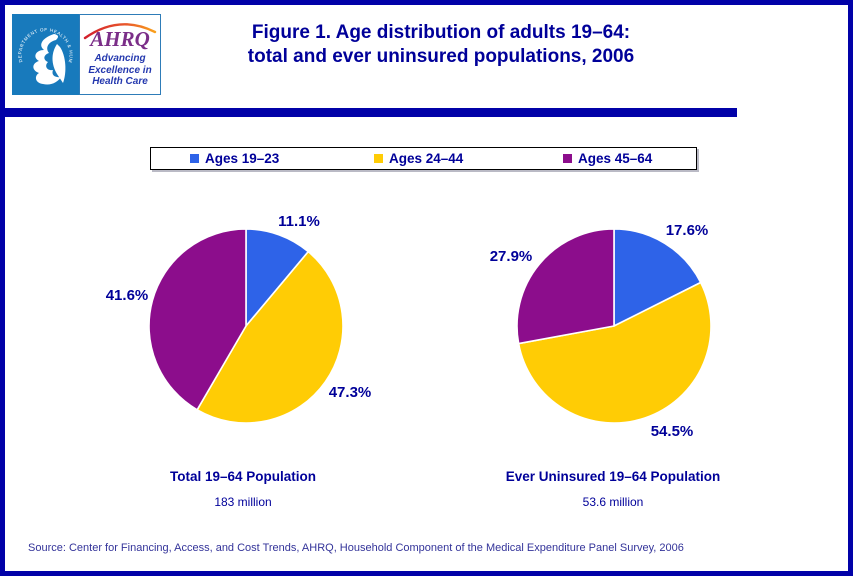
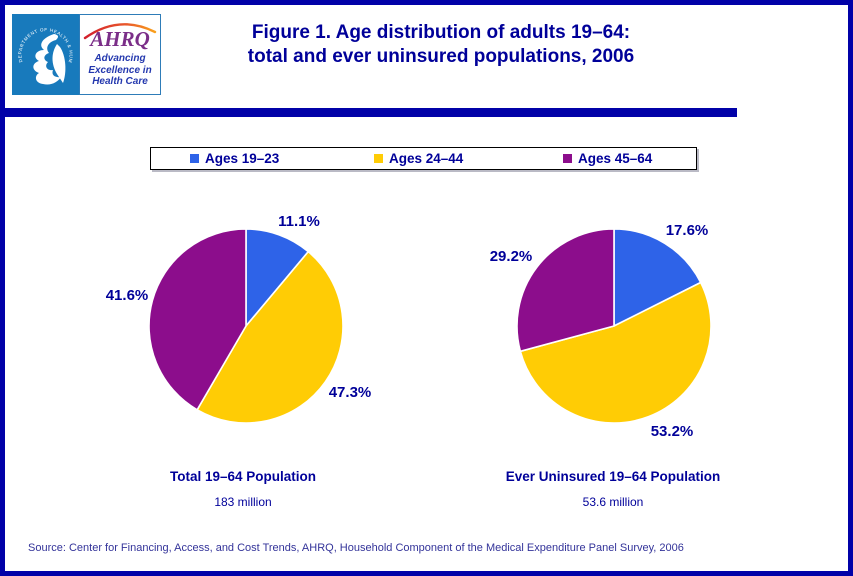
Ever Uninsured 19–64 Population/Ages 24–44: 54.5% -> 53.2%
Ever Uninsured 19–64 Population/Ages 45–64: 27.9% -> 29.2%
